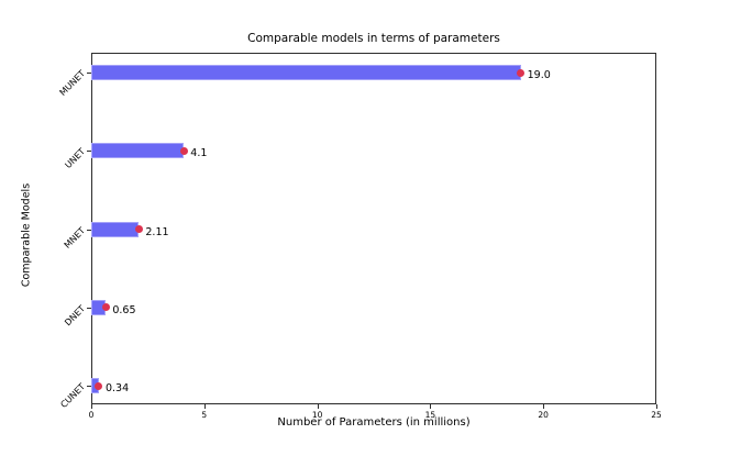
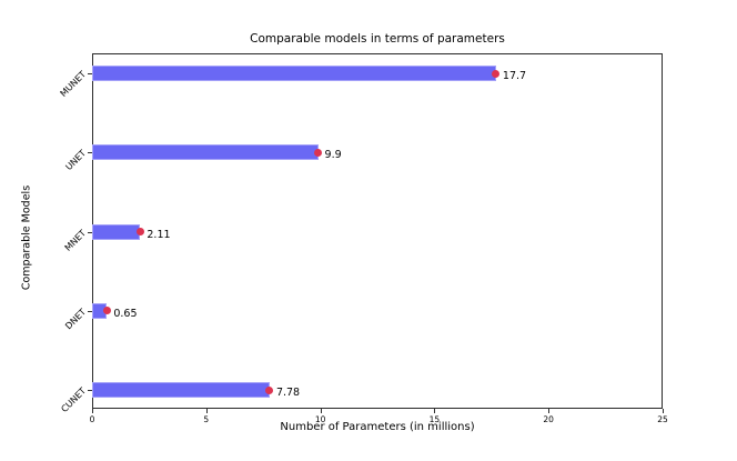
MUNET: 19.0 -> 17.7
UNET: 4.1 -> 9.9
CUNET: 0.34 -> 7.78
